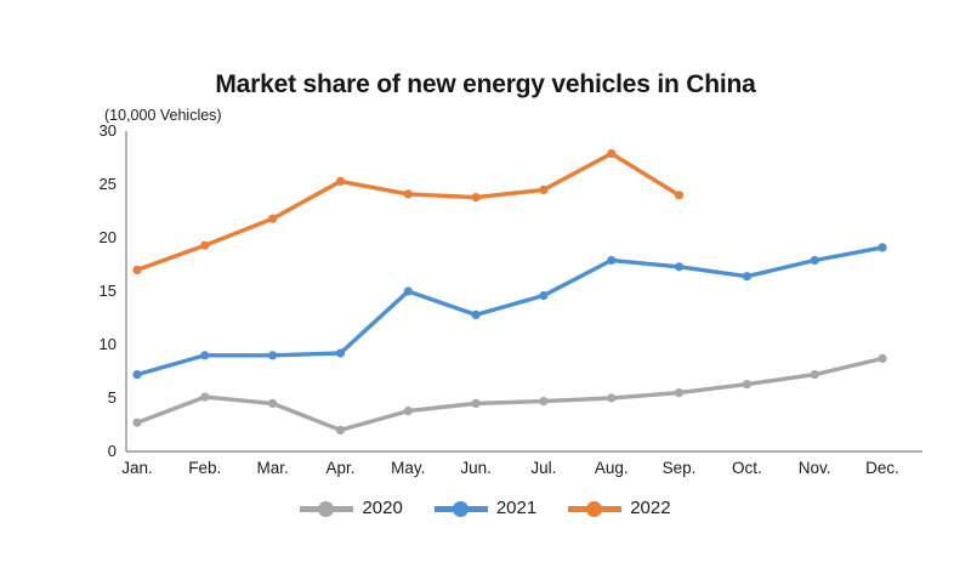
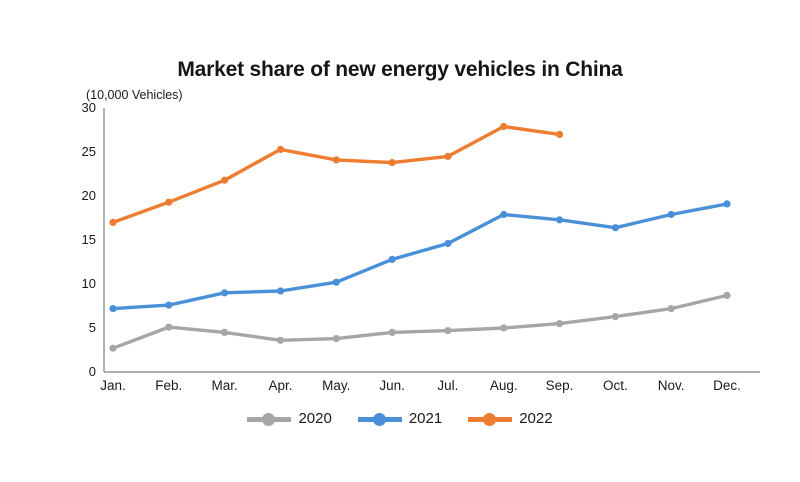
2021/Feb.: 9 -> 8
2020/Apr.: 2 -> 4
2021/May.: 15 -> 10
2022/Sep.: 24 -> 27
